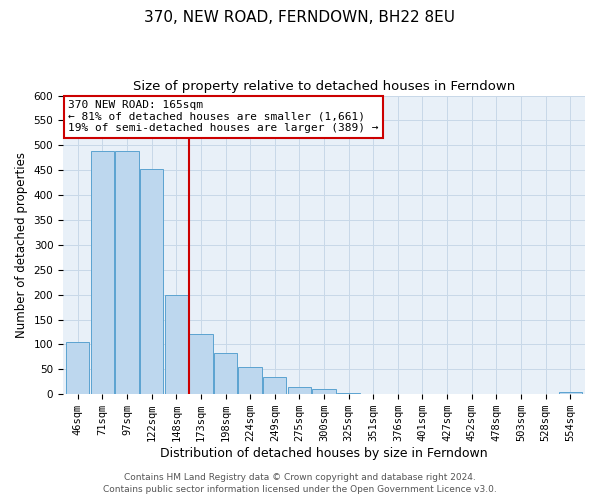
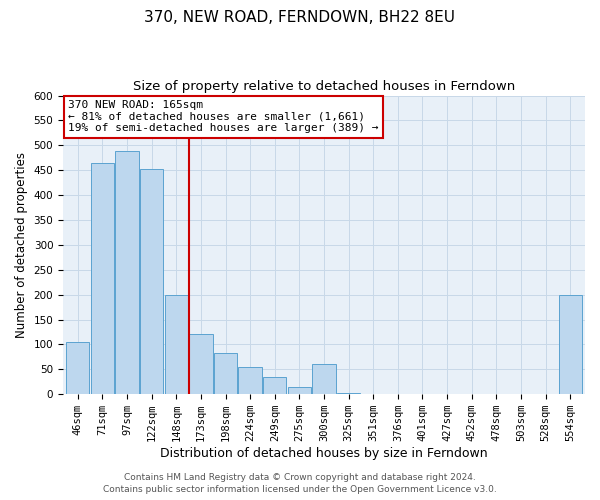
71sqm: 488 -> 465
300sqm: 10 -> 60
554sqm: 5 -> 200
